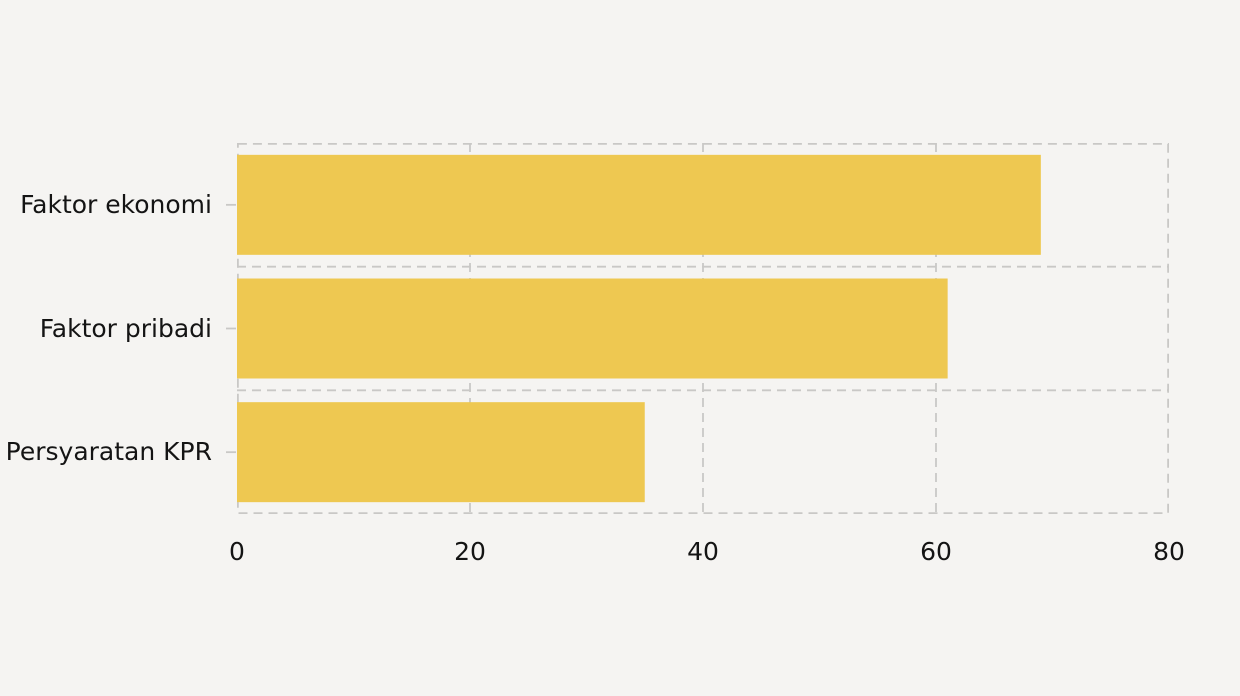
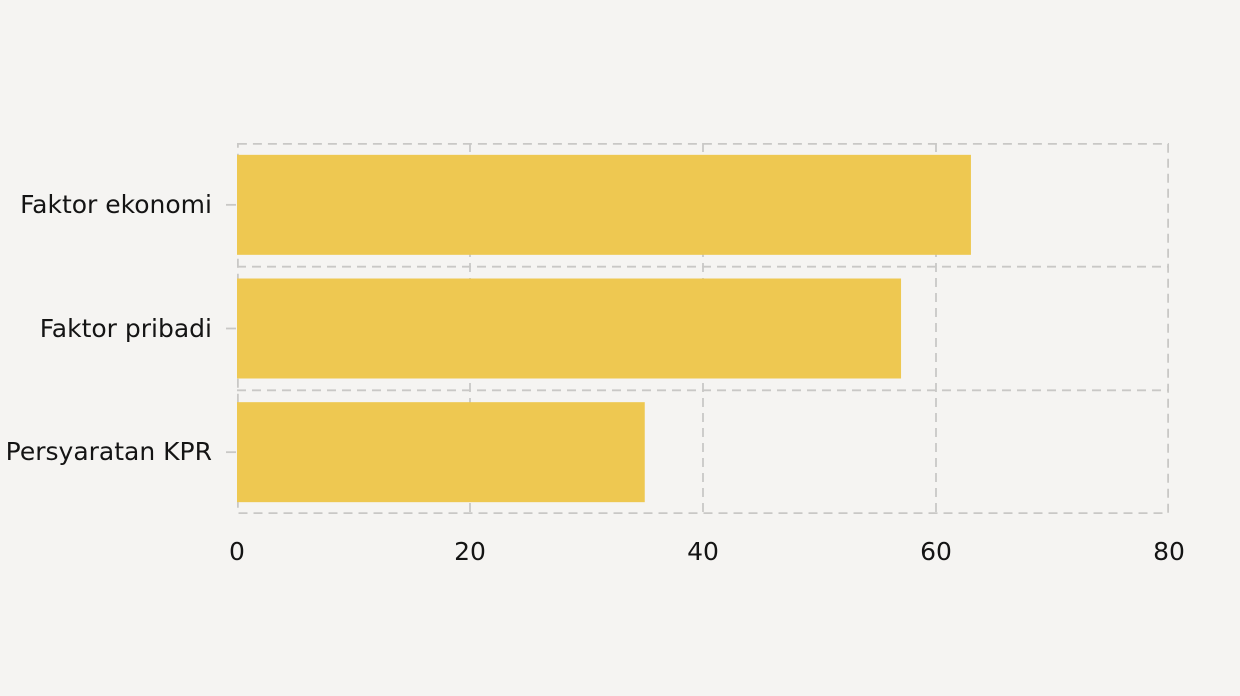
Faktor ekonomi: 69 -> 63
Faktor pribadi: 61 -> 57
